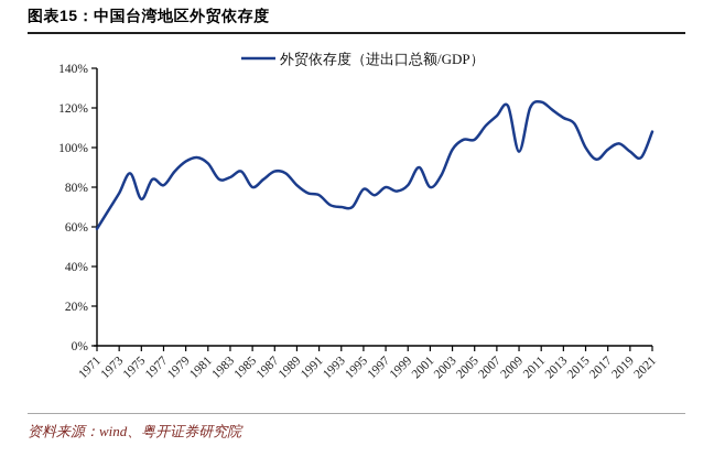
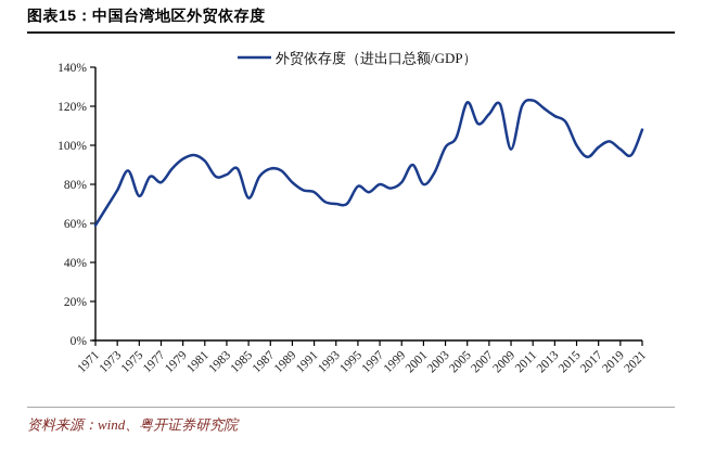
1985: 80% -> 73%
2005: 104% -> 122%
